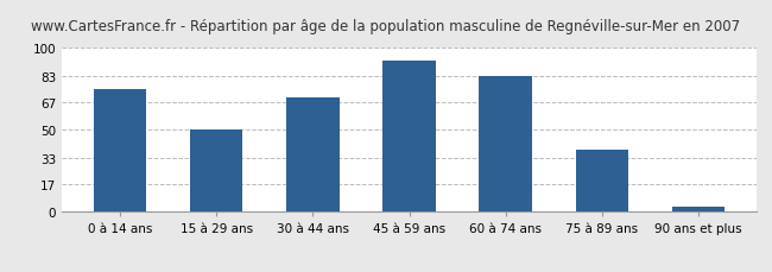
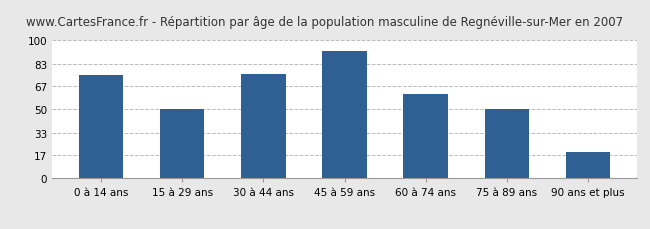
30 à 44 ans: 70 -> 76
60 à 74 ans: 83 -> 61
75 à 89 ans: 38 -> 50
90 ans et plus: 3 -> 19
